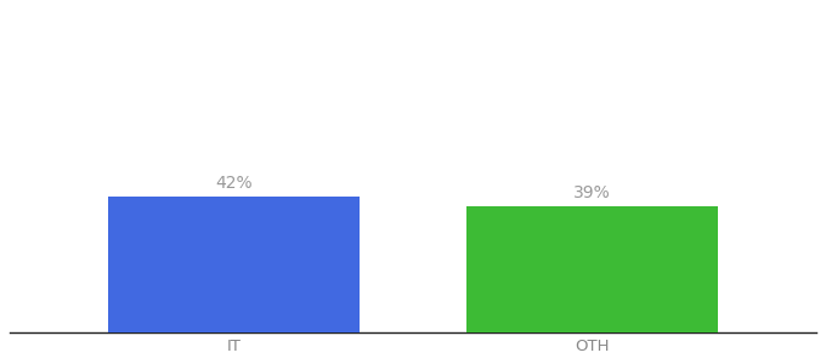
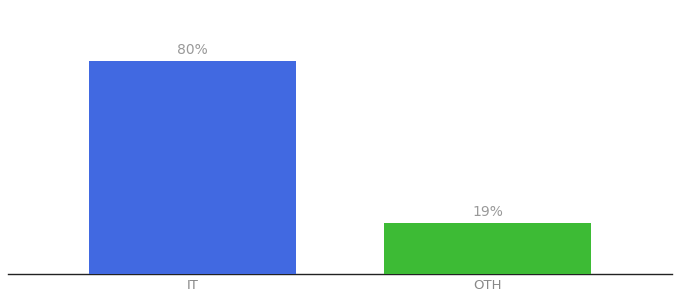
IT: 42% -> 80%
OTH: 39% -> 19%
